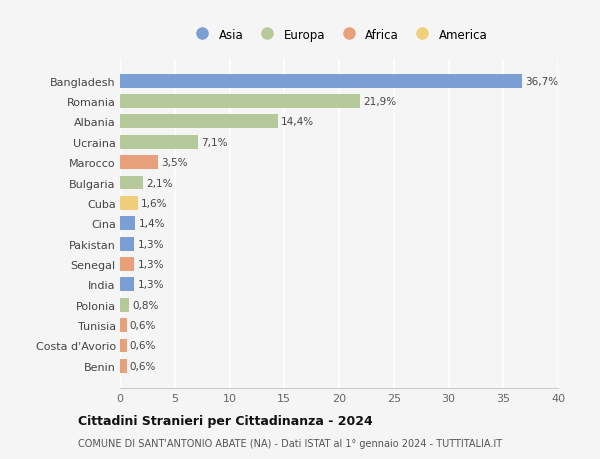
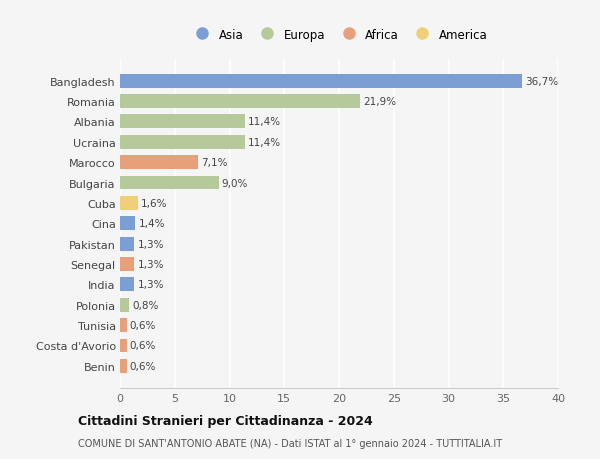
Albania: 14,4% -> 11,4%
Ucraina: 7,1% -> 11,4%
Marocco: 3,5% -> 7,1%
Bulgaria: 2,1% -> 9,0%
